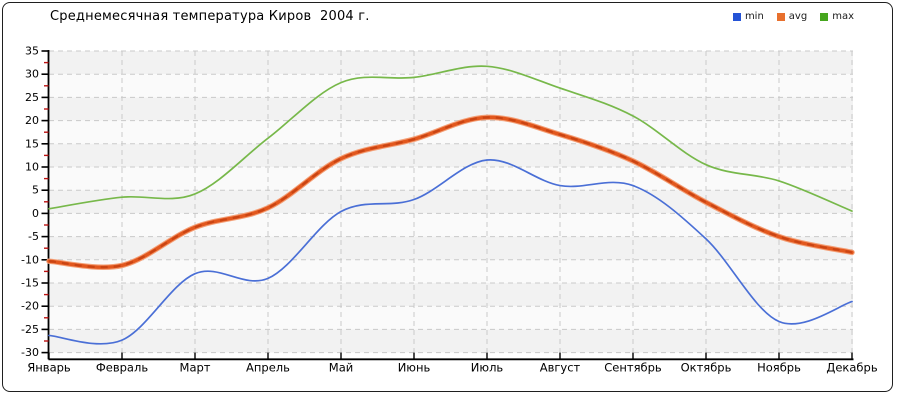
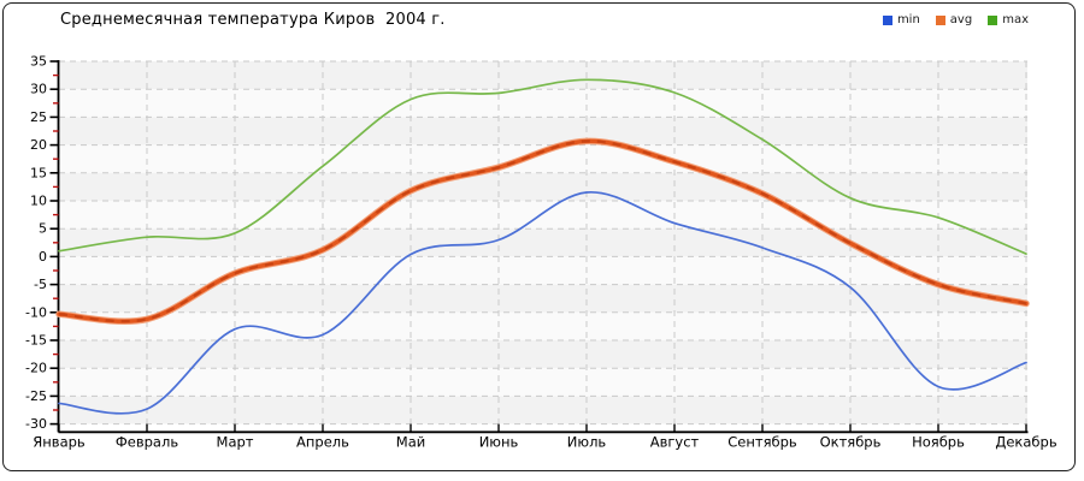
max/Август: 27 -> 29
min/Сентябрь: 6 -> 2
